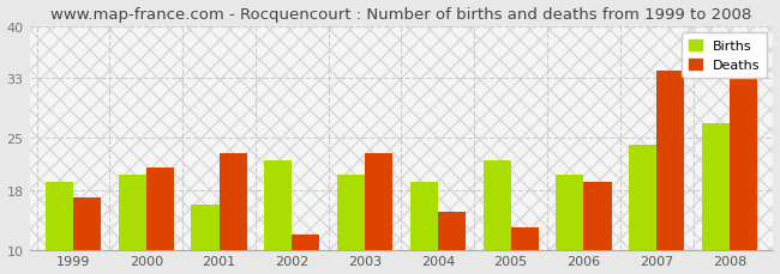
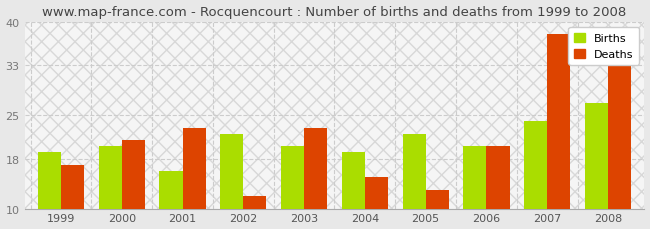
Deaths/2006: 19 -> 20
Deaths/2007: 34 -> 38
